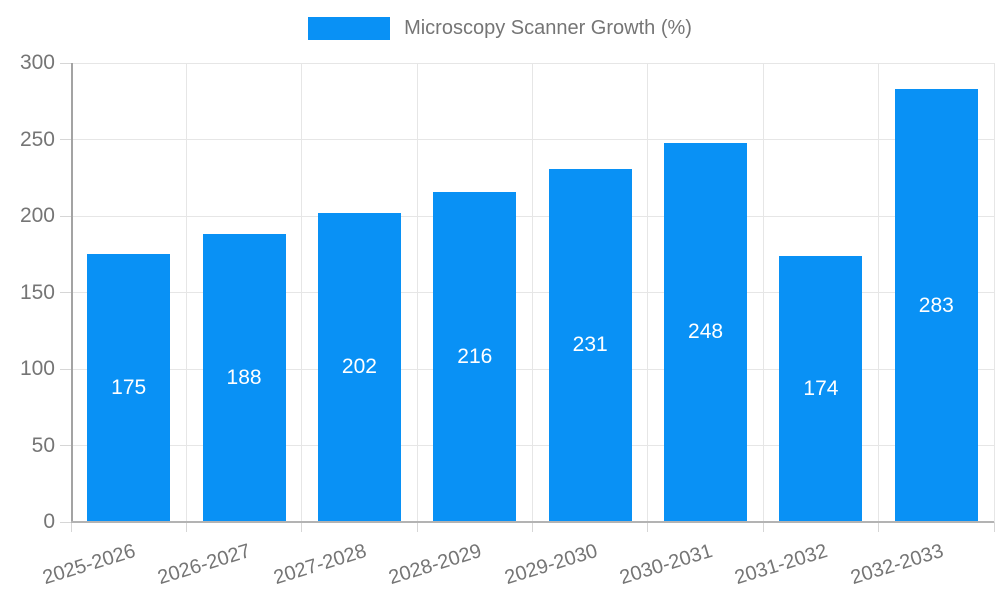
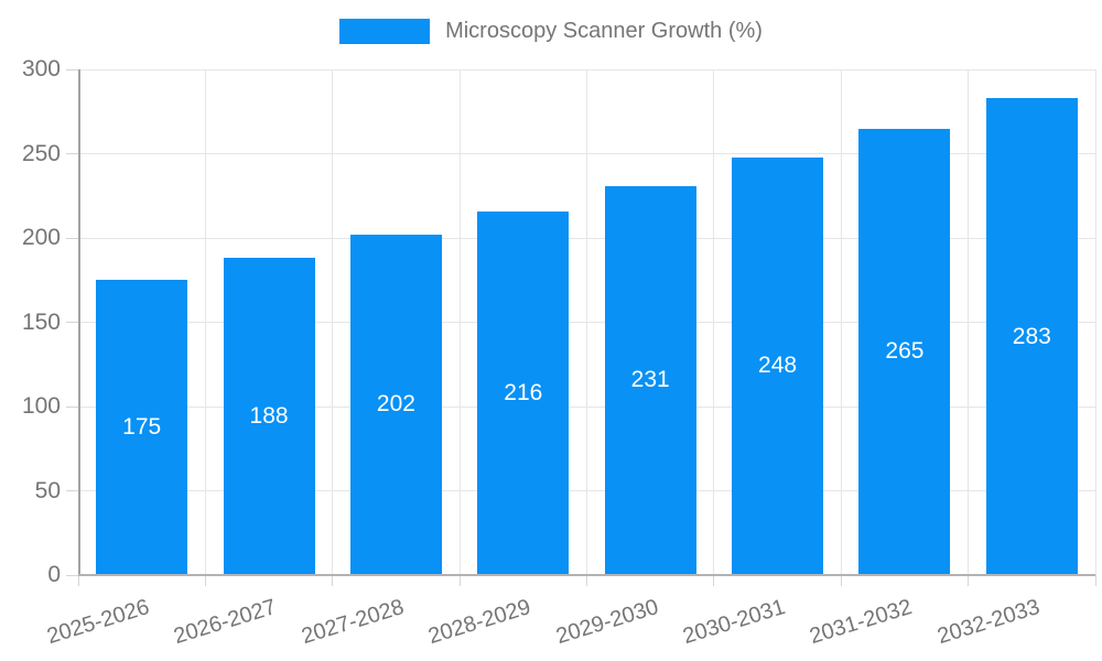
2031-2032: 174 -> 265
